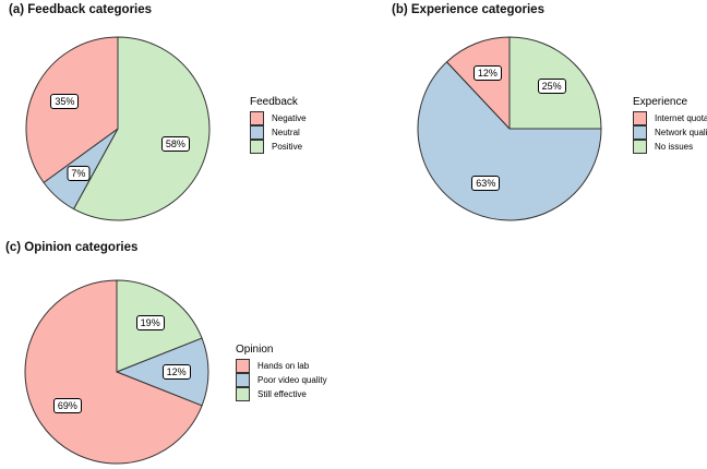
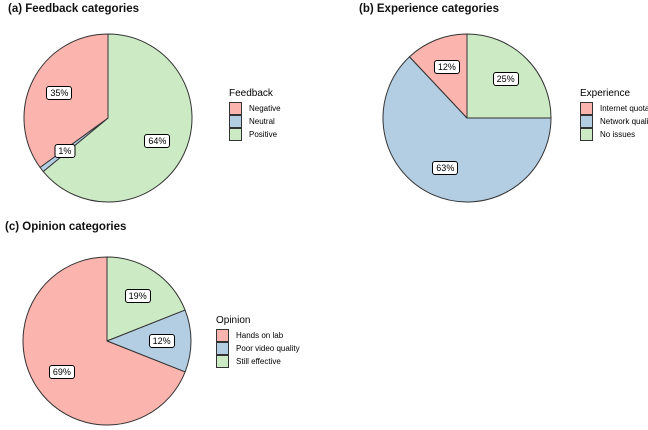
(a) Feedback categories/Neutral: 7% -> 1%
(a) Feedback categories/Positive: 58% -> 64%
